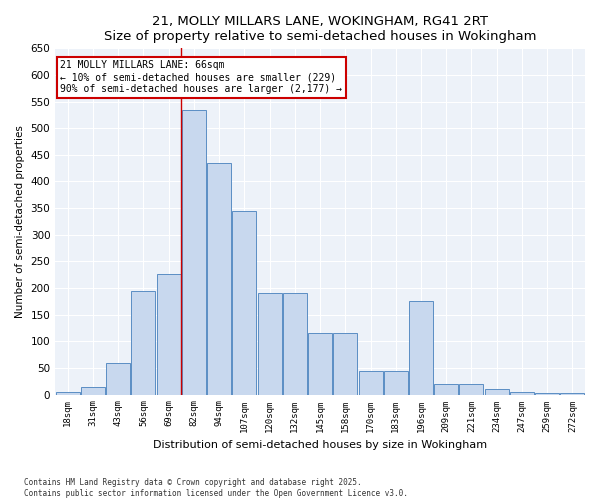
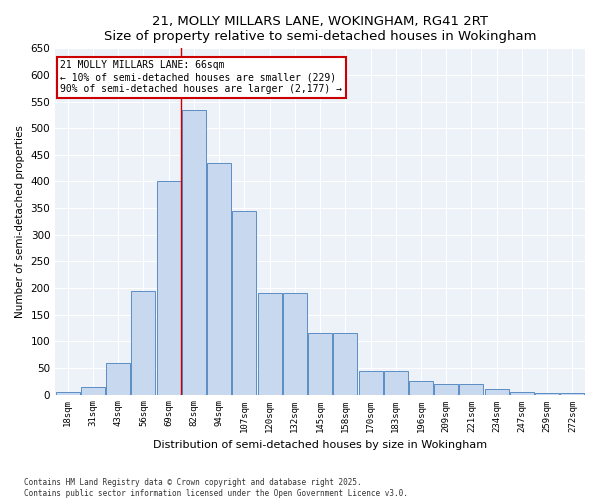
69sqm: 226 -> 400
196sqm: 176 -> 25
